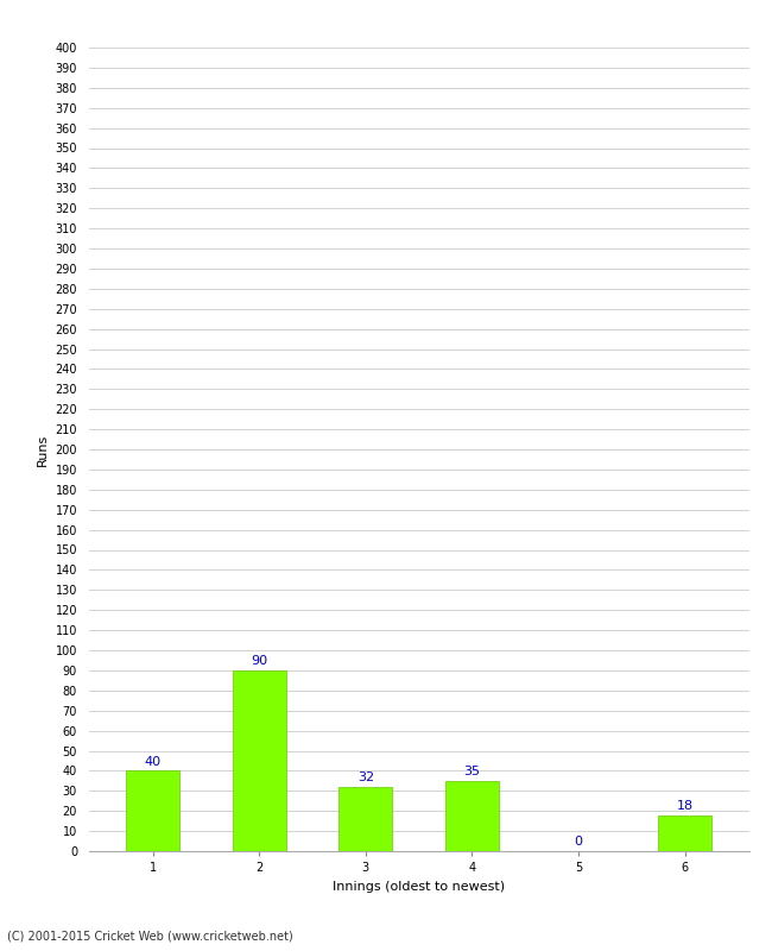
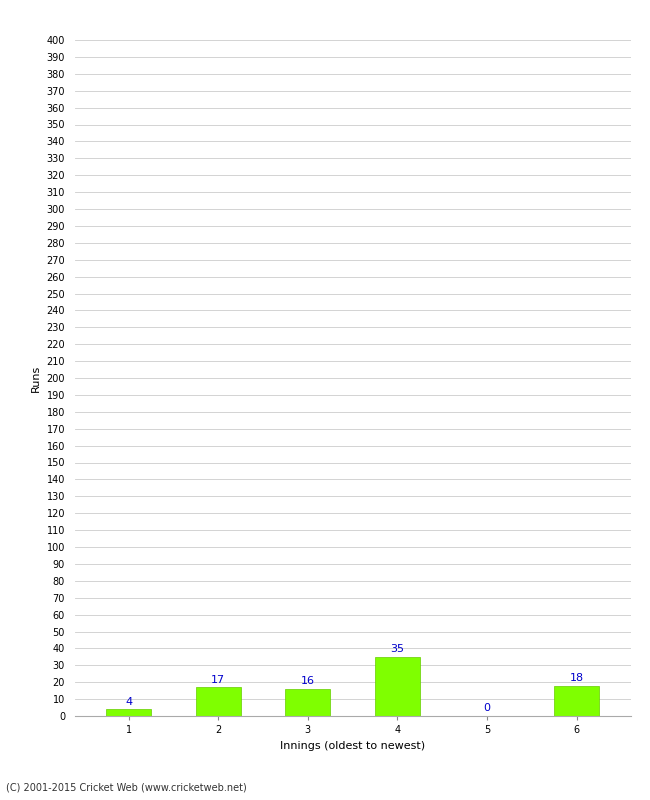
1: 40 -> 4
2: 90 -> 17
3: 32 -> 16
